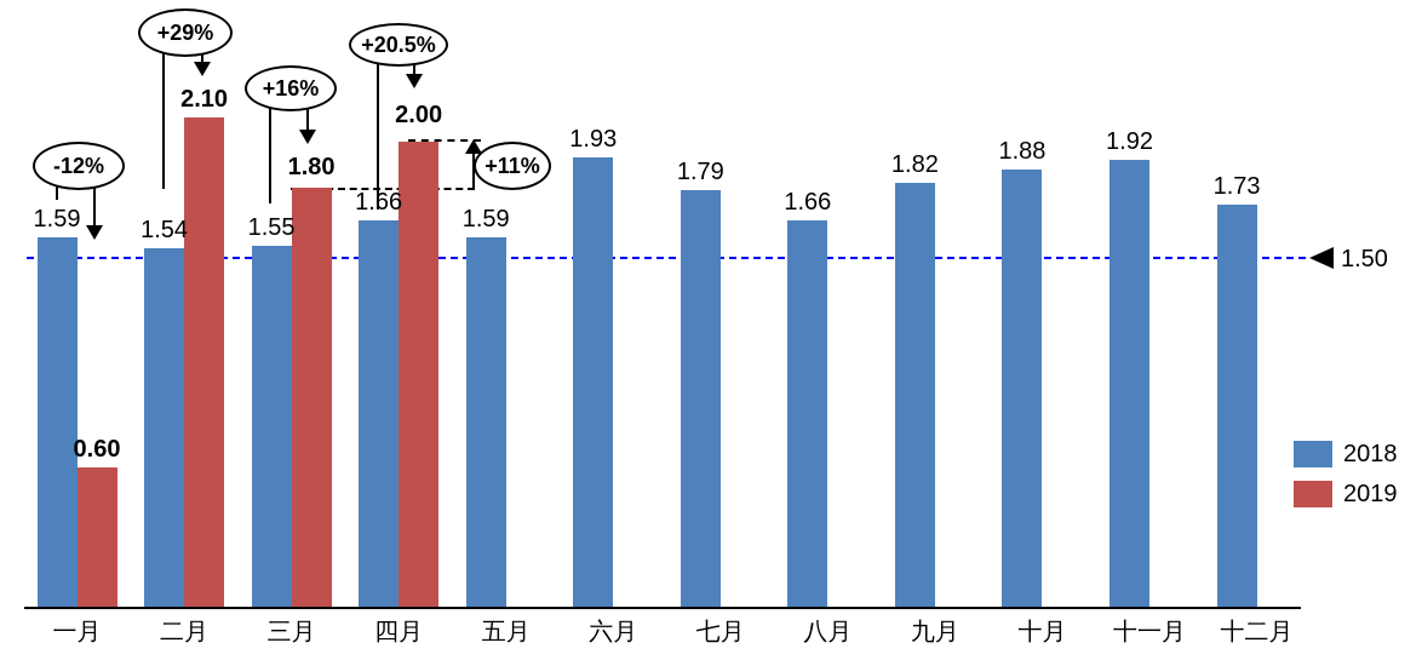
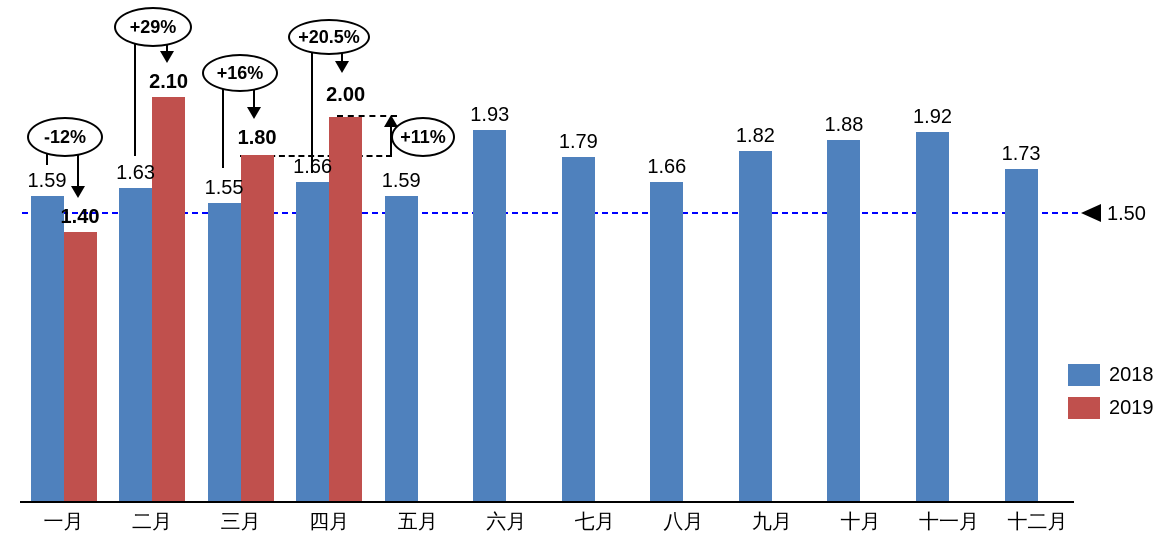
2019/一月: 0.60 -> 1.40
2018/二月: 1.54 -> 1.63
